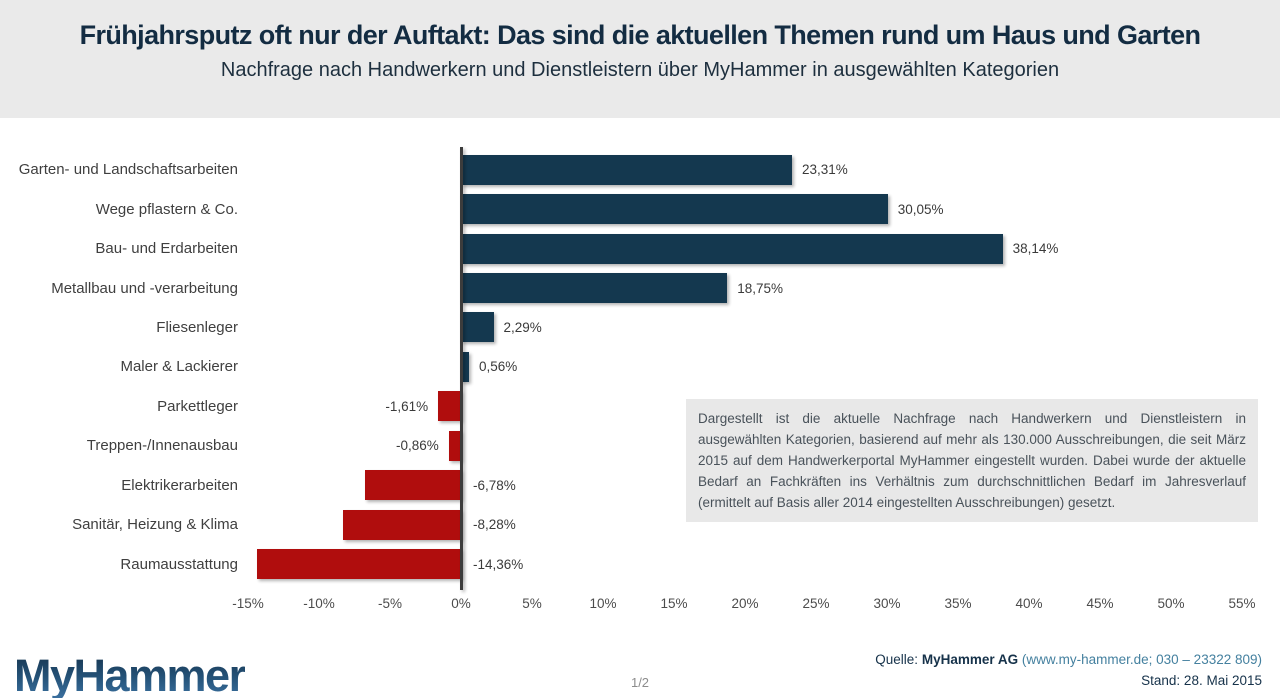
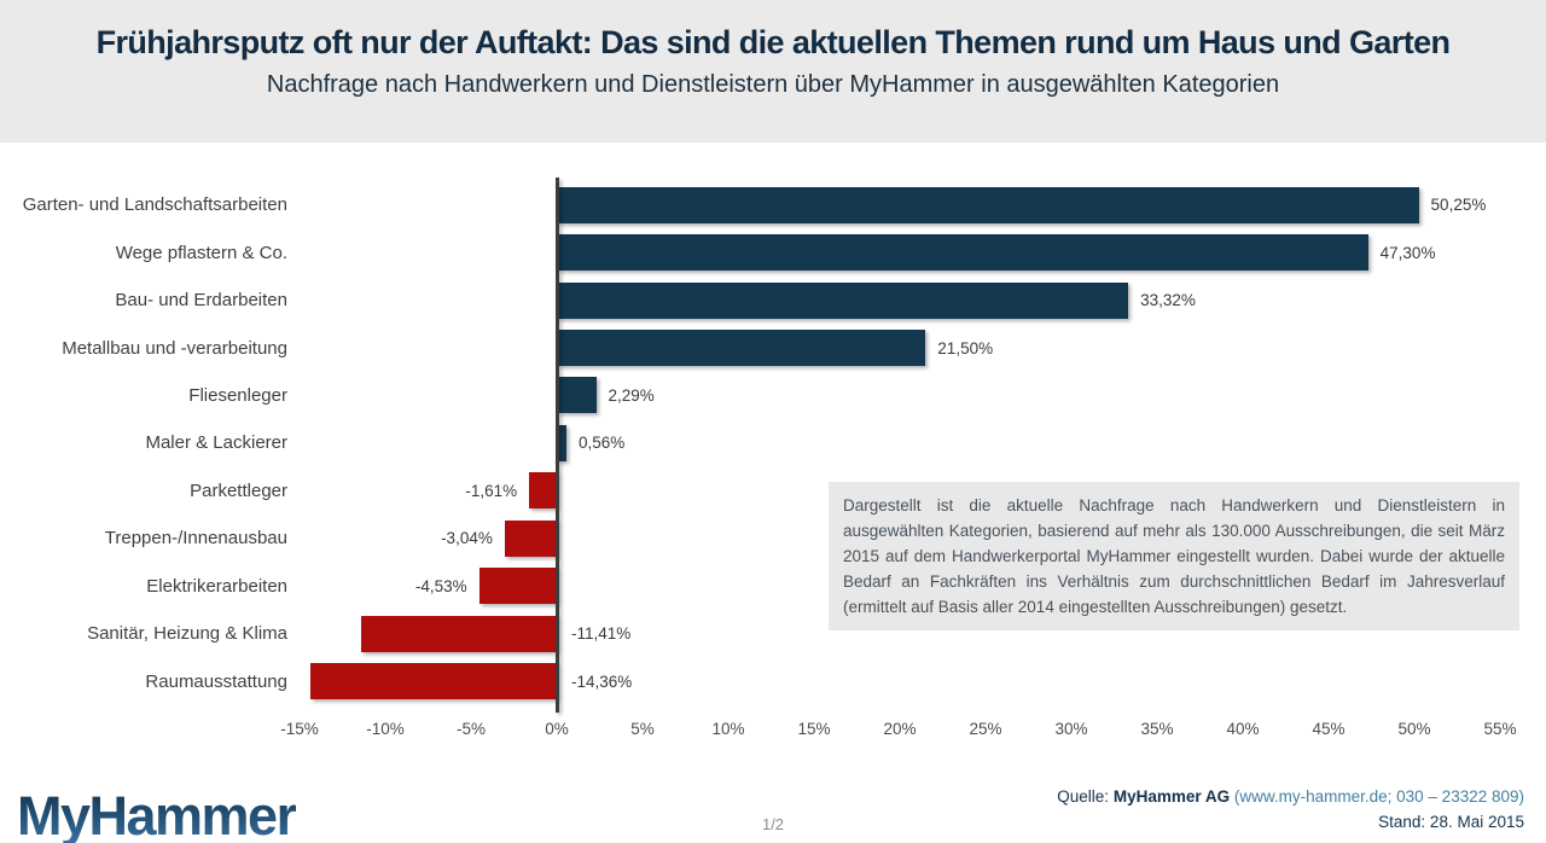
Garten- und Landschaftsarbeiten: 23,31% -> 50,25%
Wege pflastern & Co.: 30,05% -> 47,30%
Bau- und Erdarbeiten: 38,14% -> 33,32%
Metallbau und -verarbeitung: 18,75% -> 21,50%
Treppen-/Innenausbau: -0,86% -> -3,04%
Elektrikerarbeiten: -6,78% -> -4,53%
Sanitär, Heizung & Klima: -8,28% -> -11,41%
